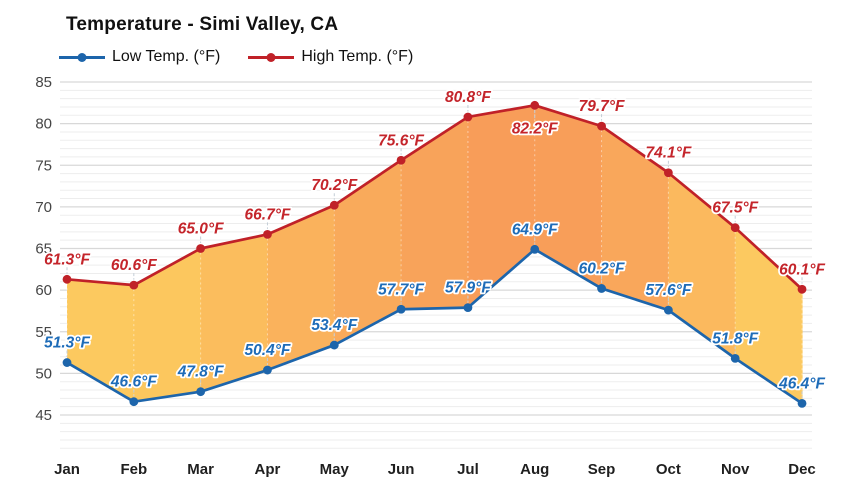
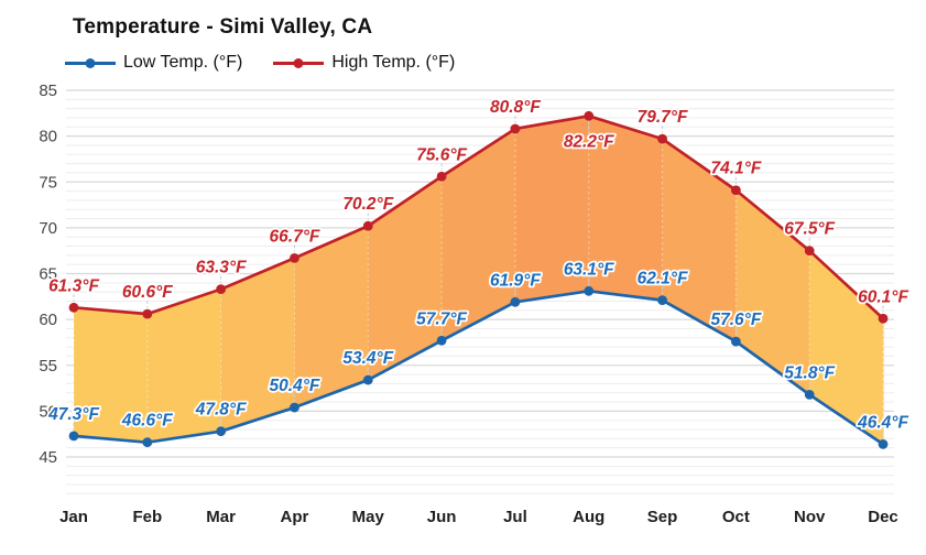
Low Temp. (°F)/Jan: 51.3°F -> 47.3°F
High Temp. (°F)/Mar: 65.0°F -> 63.3°F
Low Temp. (°F)/Jul: 57.9°F -> 61.9°F
Low Temp. (°F)/Aug: 64.9°F -> 63.1°F
Low Temp. (°F)/Sep: 60.2°F -> 62.1°F
